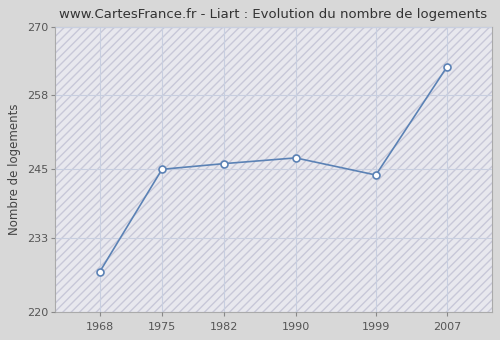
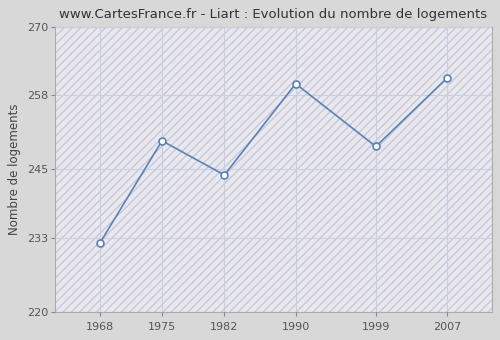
1968: 227 -> 232
1975: 245 -> 250
1982: 246 -> 244
1990: 247 -> 260
1999: 244 -> 249
2007: 263 -> 261
